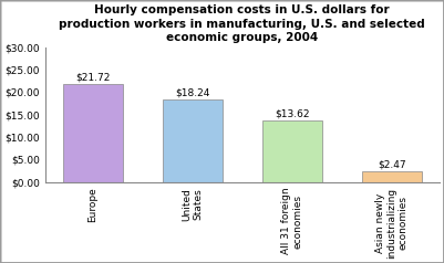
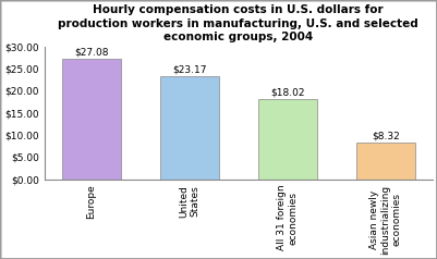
Europe: $21.72 -> $27.08
United States: $18.24 -> $23.17
All 31 foreign economies: $13.62 -> $18.02
Asian newly industrializing economies: $2.47 -> $8.32
